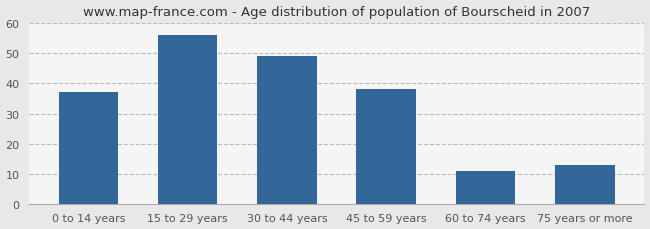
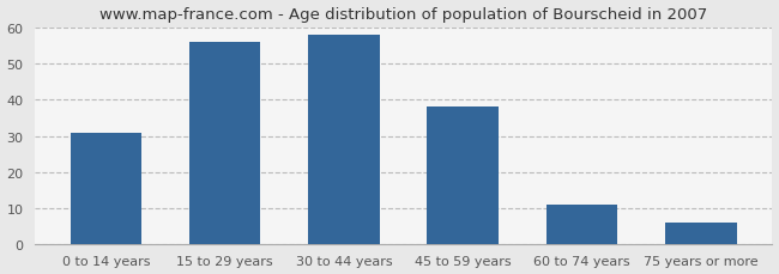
0 to 14 years: 37 -> 31
30 to 44 years: 49 -> 58
75 years or more: 13 -> 6
